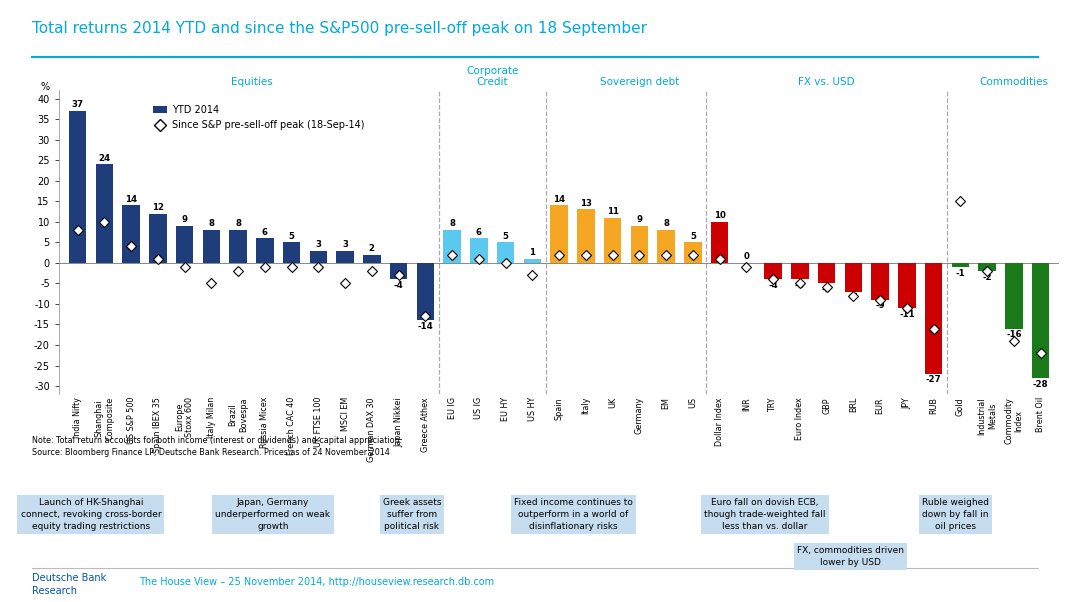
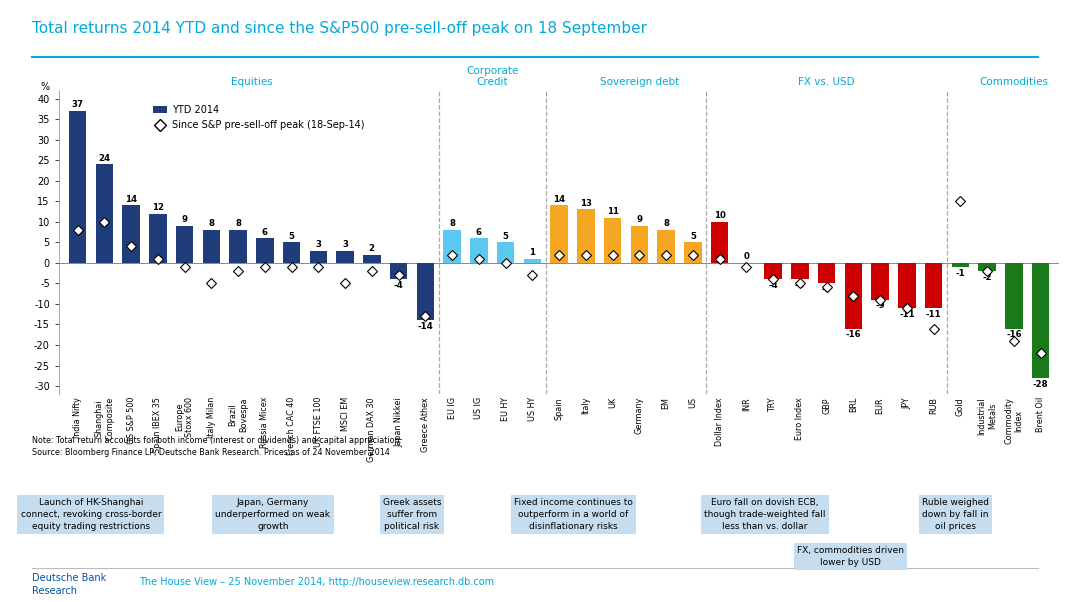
BRL: -7 -> -16
RUB: -27 -> -11
